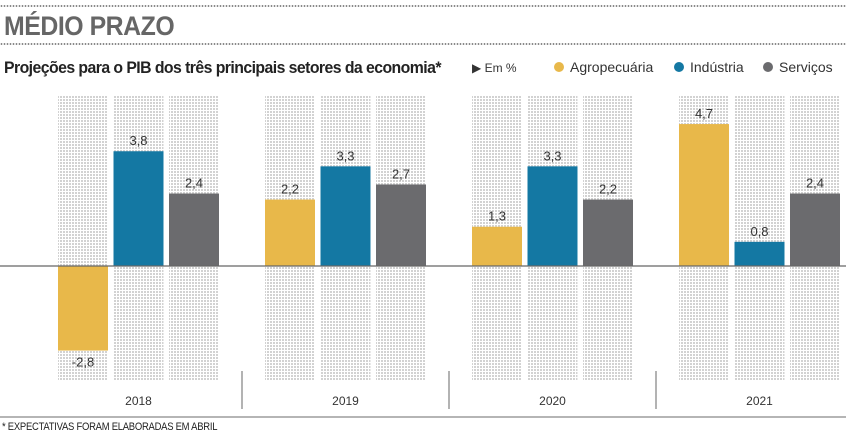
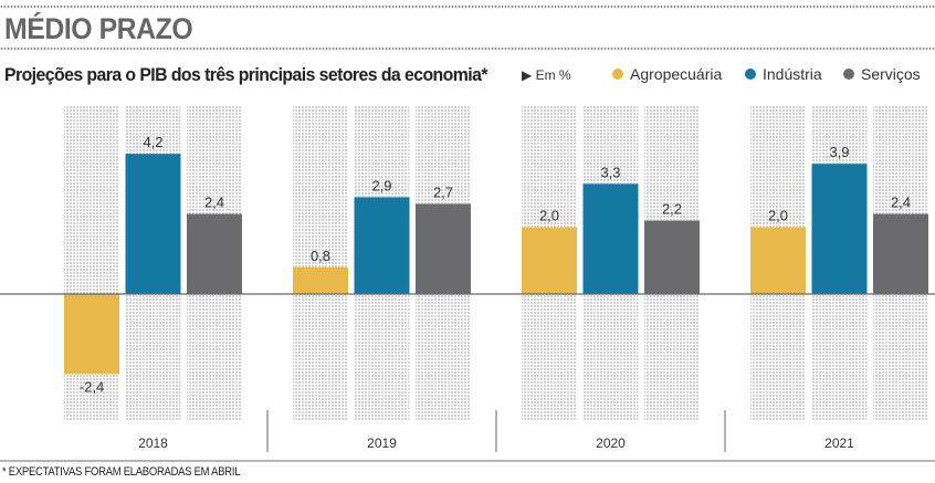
Agropecuária/2018: -2,8 -> -2,4
Indústria/2018: 3,8 -> 4,2
Agropecuária/2019: 2,2 -> 0,8
Indústria/2019: 3,3 -> 2,9
Agropecuária/2020: 1,3 -> 2,0
Agropecuária/2021: 4,7 -> 2,0
Indústria/2021: 0,8 -> 3,9
